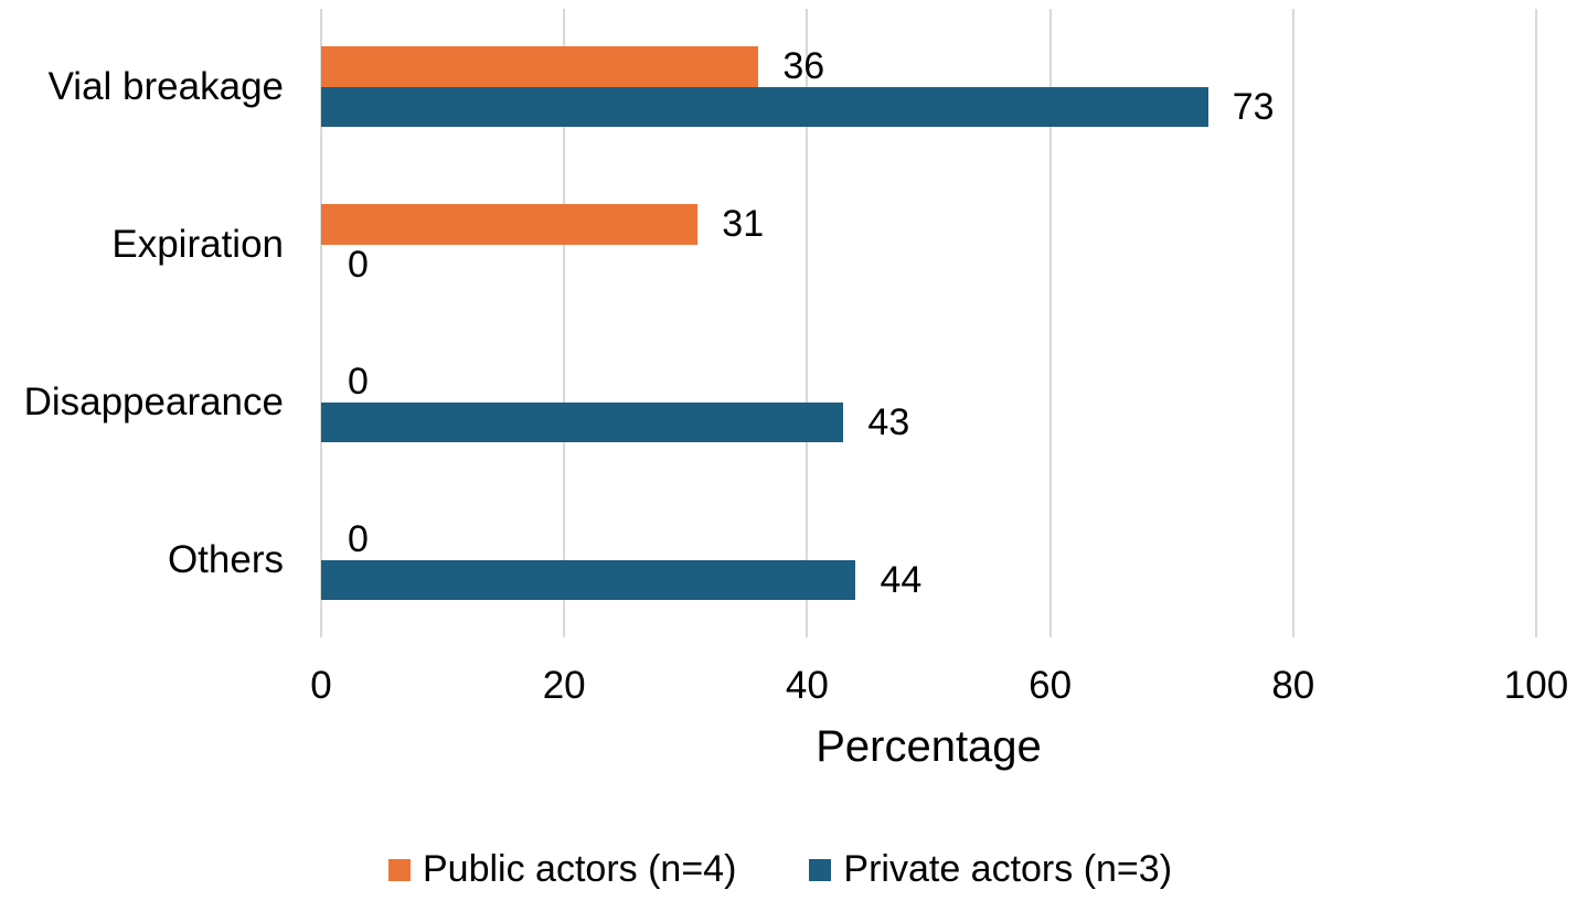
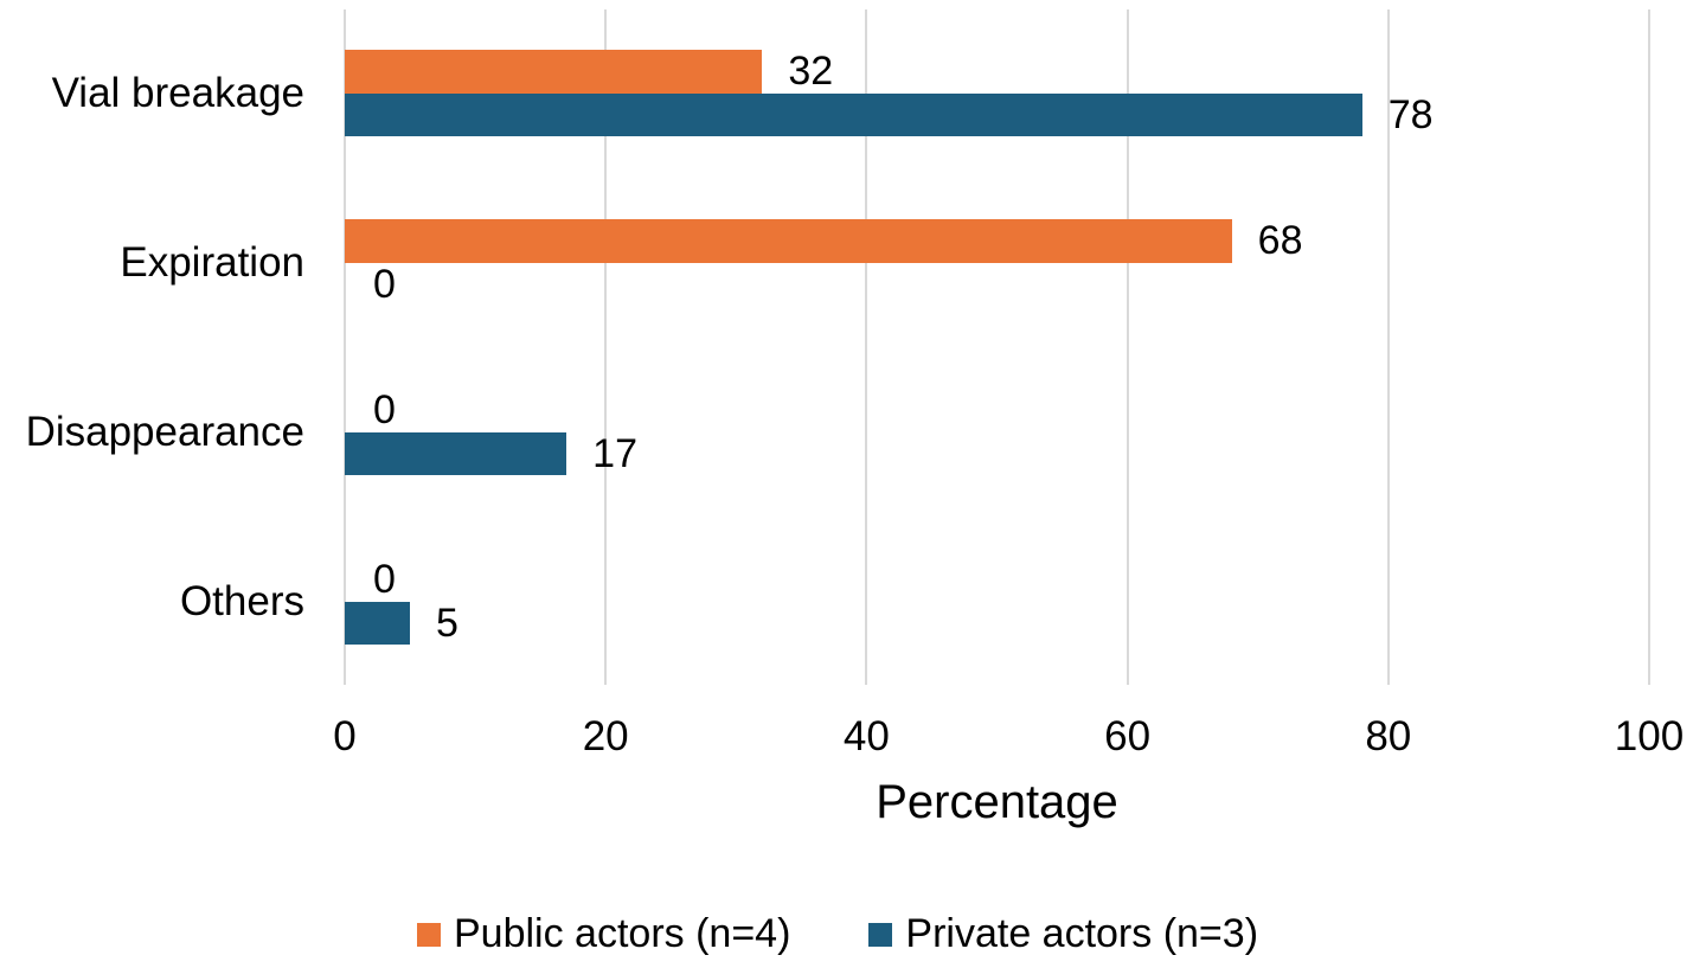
Public actors (n=4)/Vial breakage: 36 -> 32
Private actors (n=3)/Vial breakage: 73 -> 78
Public actors (n=4)/Expiration: 31 -> 68
Private actors (n=3)/Disappearance: 43 -> 17
Private actors (n=3)/Others: 44 -> 5
